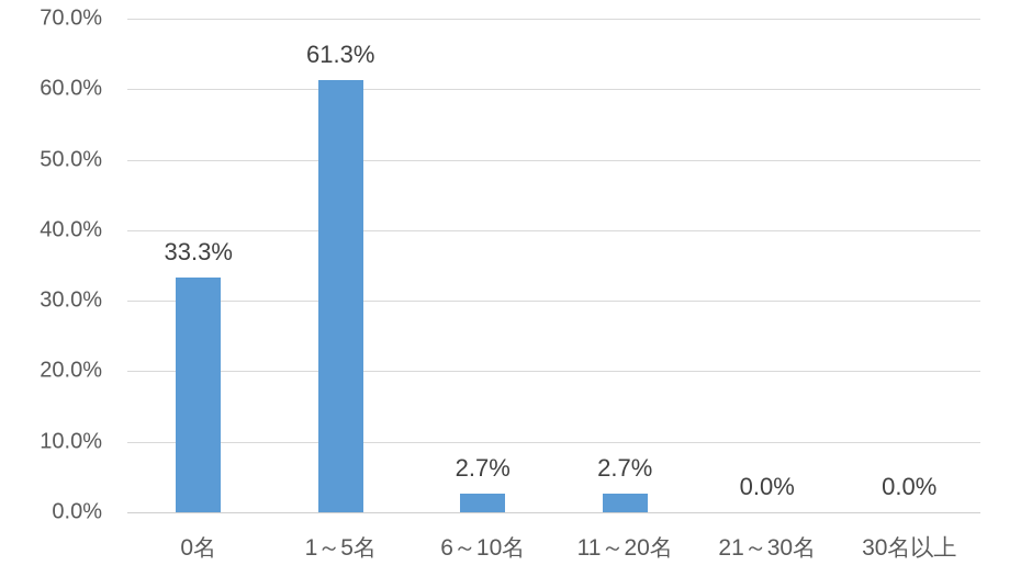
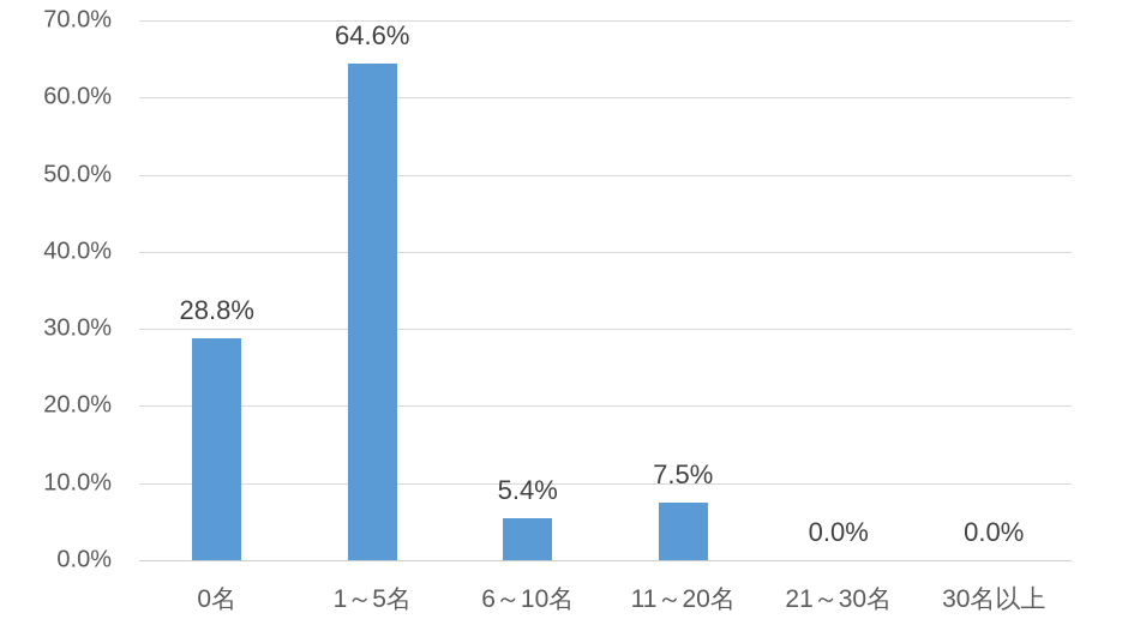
0名: 33.3% -> 28.8%
1～5名: 61.3% -> 64.6%
6～10名: 2.7% -> 5.4%
11～20名: 2.7% -> 7.5%
